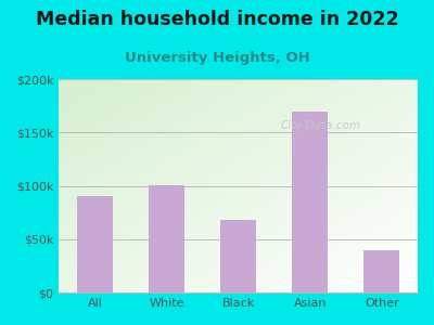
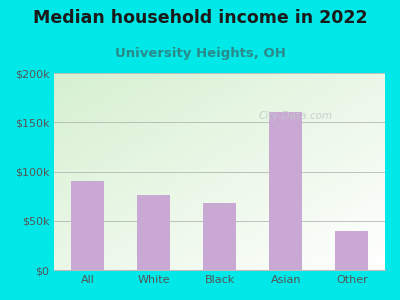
White: $101k -> $76k
Asian: $170k -> $160k
